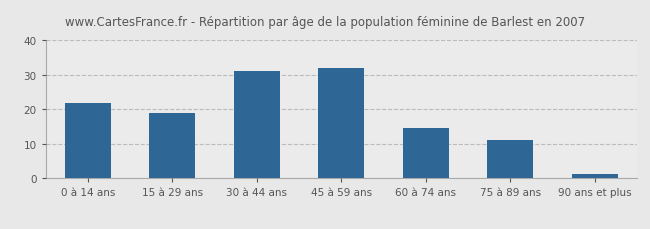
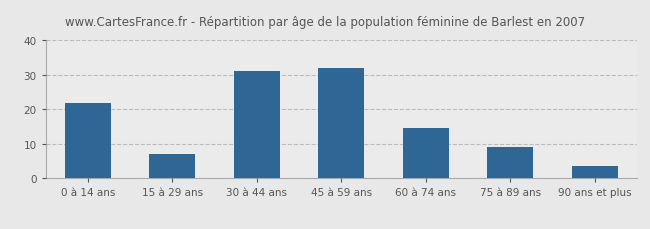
15 à 29 ans: 19.0 -> 7.0
75 à 89 ans: 11.0 -> 9.0
90 ans et plus: 1.2 -> 3.5
